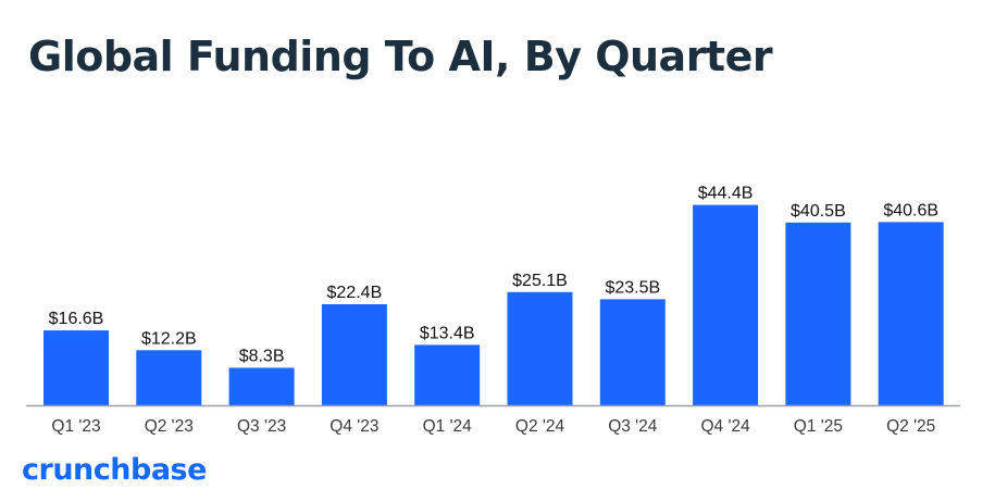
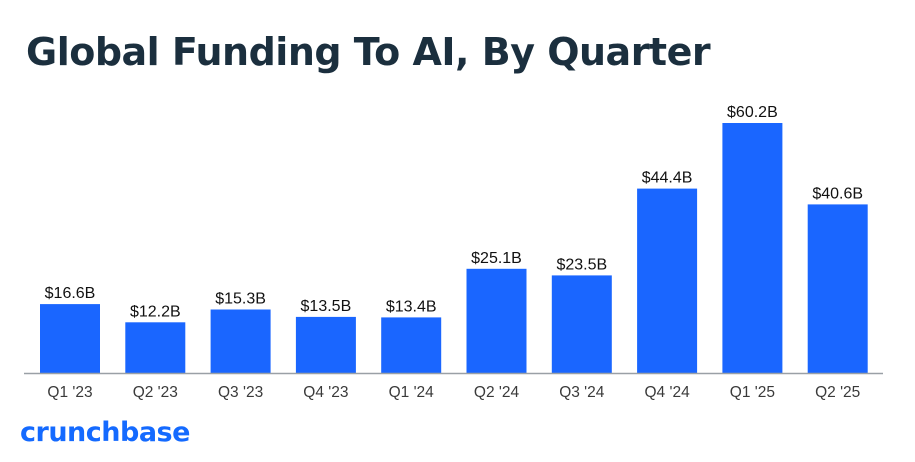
Q3 '23: $8.3B -> $15.3B
Q4 '23: $22.4B -> $13.5B
Q1 '25: $40.5B -> $60.2B
